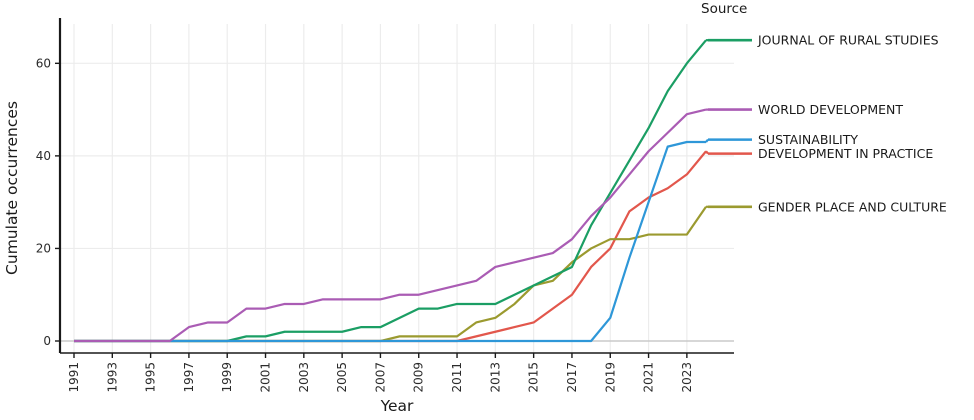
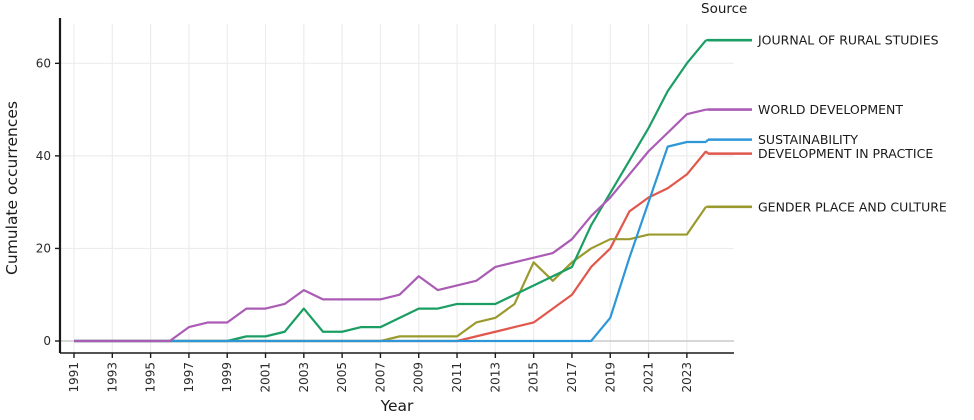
JOURNAL OF RURAL STUDIES/2003: 2 -> 7
WORLD DEVELOPMENT/2003: 8 -> 11
WORLD DEVELOPMENT/2009: 10 -> 14
GENDER PLACE AND CULTURE/2015: 12 -> 17
